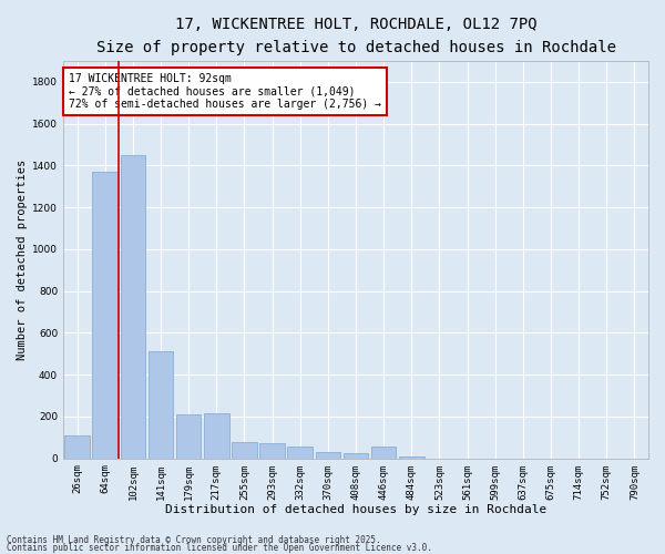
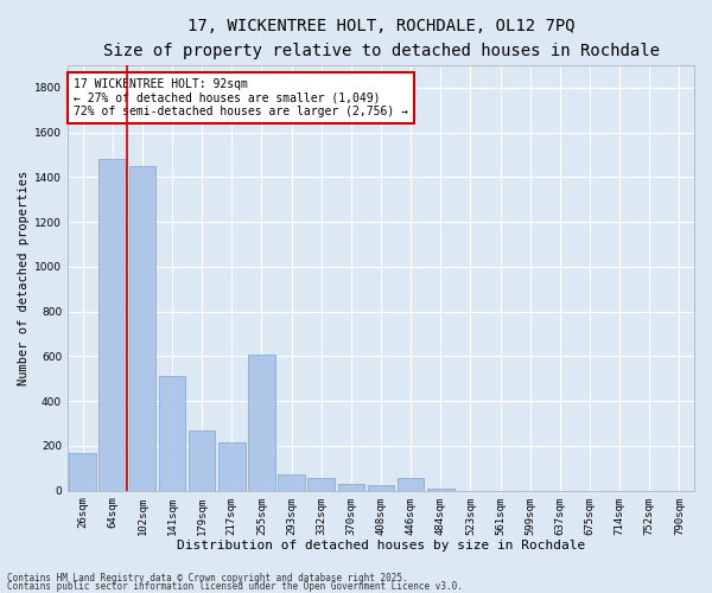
26sqm: 110 -> 170
64sqm: 1370 -> 1480
179sqm: 210 -> 270
255sqm: 80 -> 610
